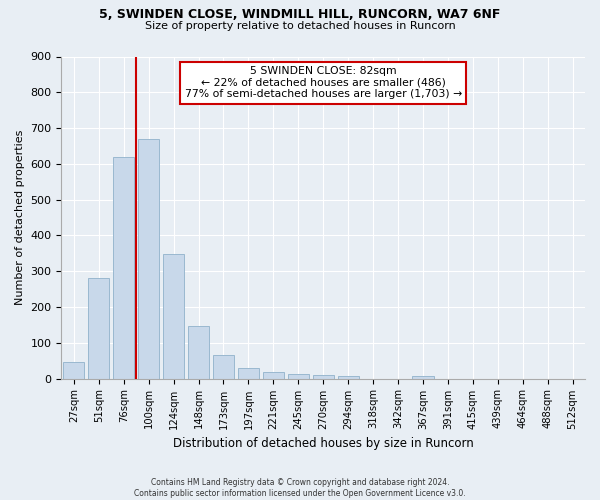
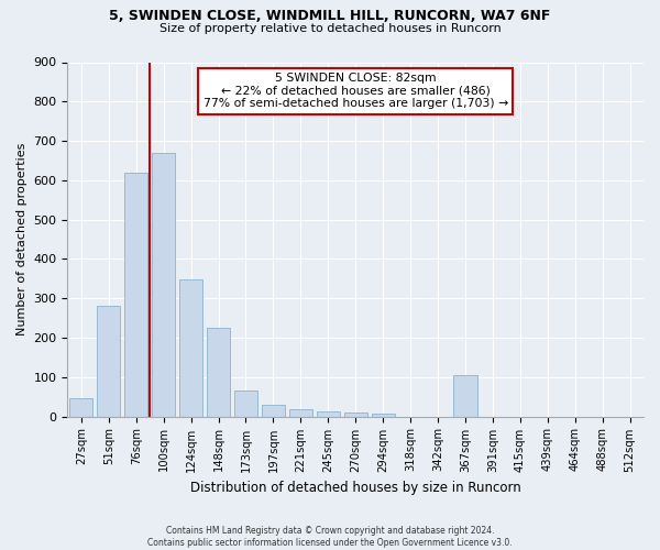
148sqm: 148 -> 225
367sqm: 8 -> 105
